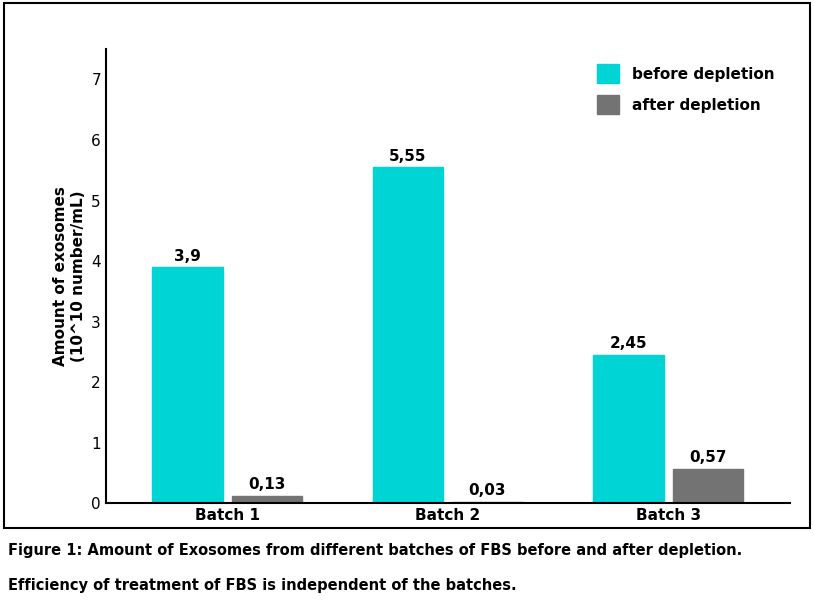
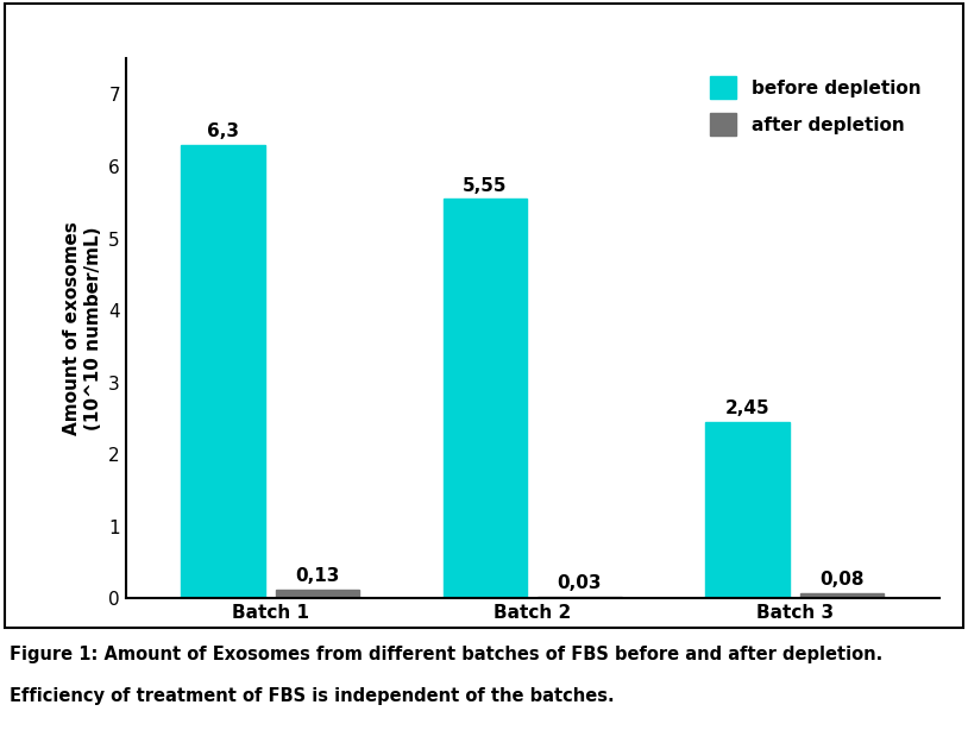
before depletion/Batch 1: 3,9 -> 6,3
after depletion/Batch 3: 0,57 -> 0,08
